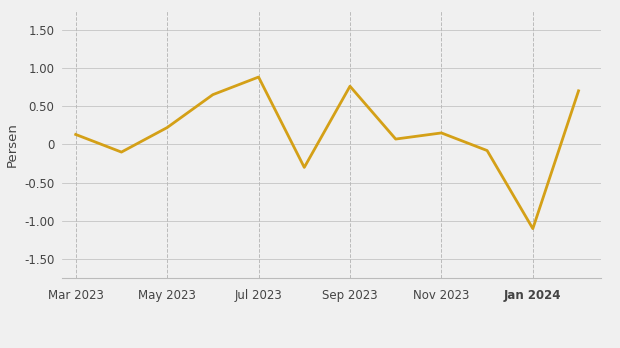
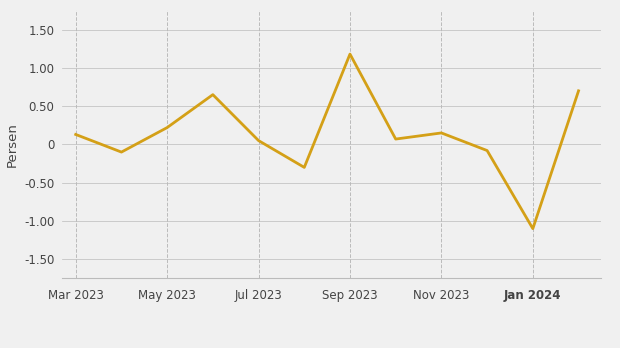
Jul 2023: 0.88 -> 0.05
Sep 2023: 0.76 -> 1.18
